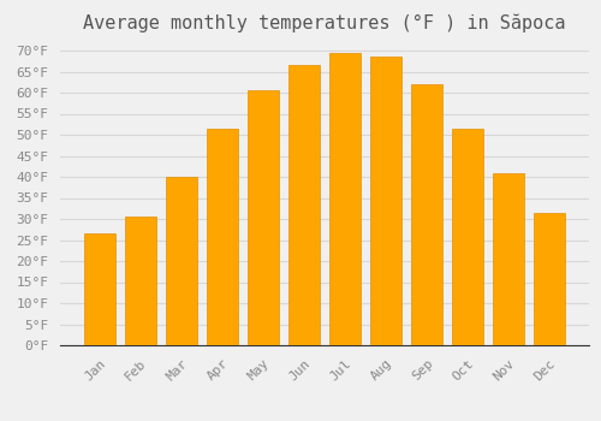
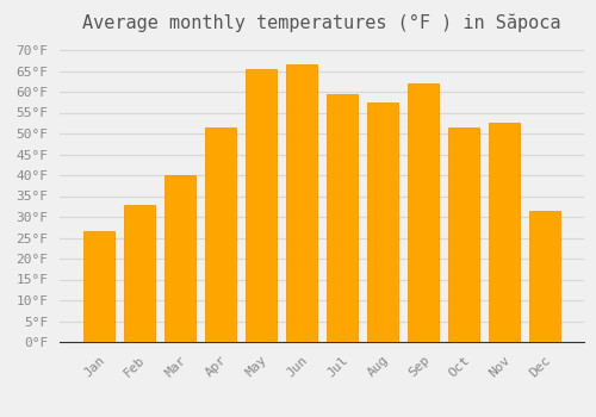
Feb: 30.5°F -> 33.0°F
May: 60.5°F -> 65.5°F
Jul: 69.5°F -> 59.5°F
Aug: 68.5°F -> 57.5°F
Nov: 41.0°F -> 52.5°F
